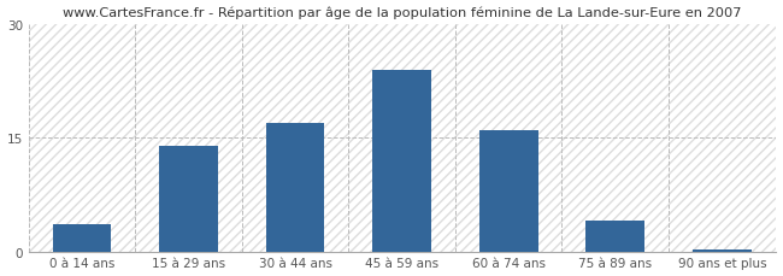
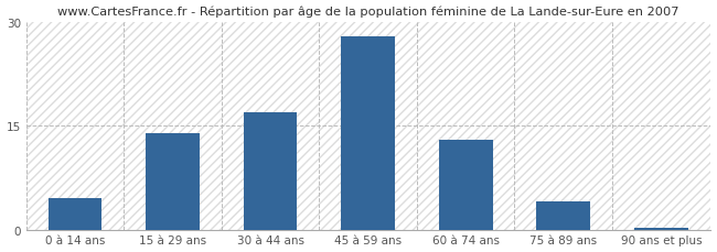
0 à 14 ans: 3.6 -> 4.5
45 à 59 ans: 24.0 -> 28.0
60 à 74 ans: 16.0 -> 13.0
